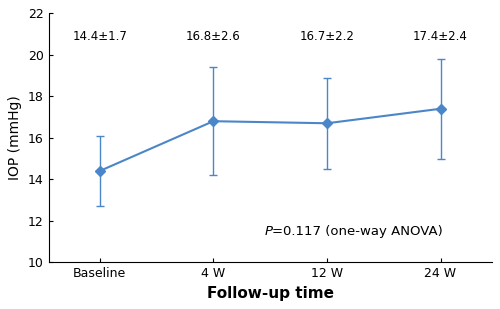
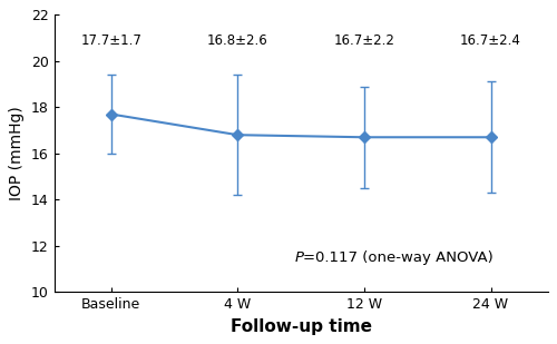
Baseline: 14.4 -> 17.7
24 W: 17.4 -> 16.7
